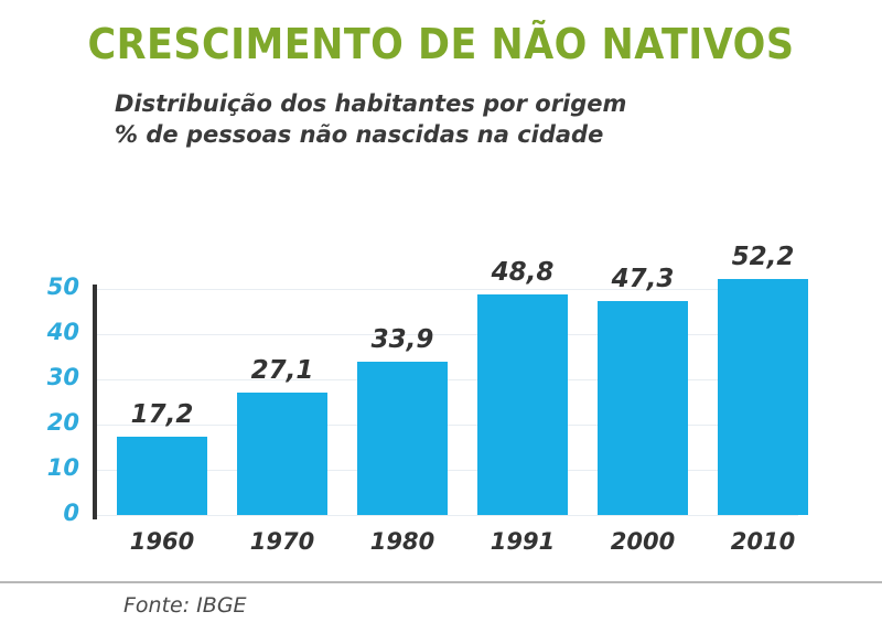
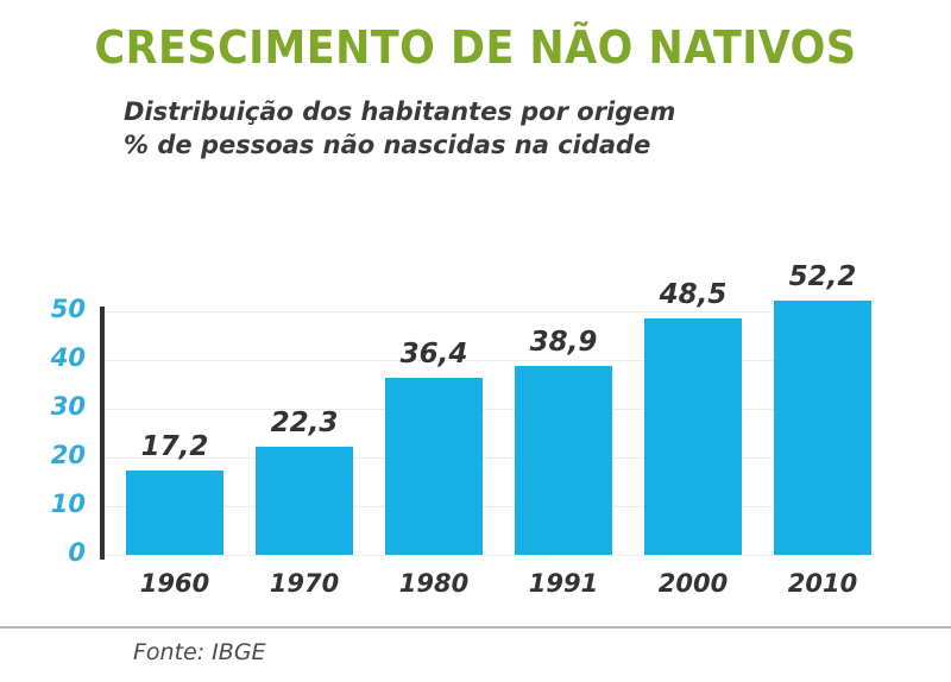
1970: 27,1 -> 22,3
1980: 33,9 -> 36,4
1991: 48,8 -> 38,9
2000: 47,3 -> 48,5
